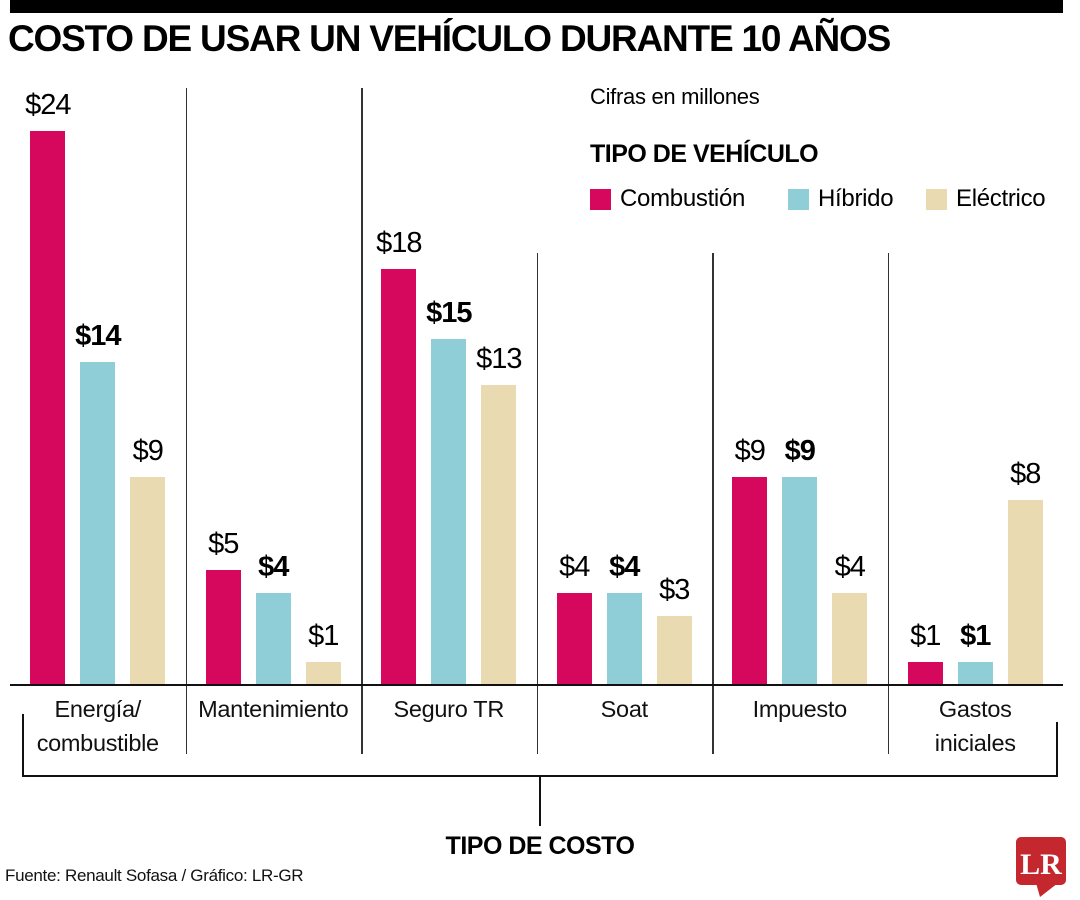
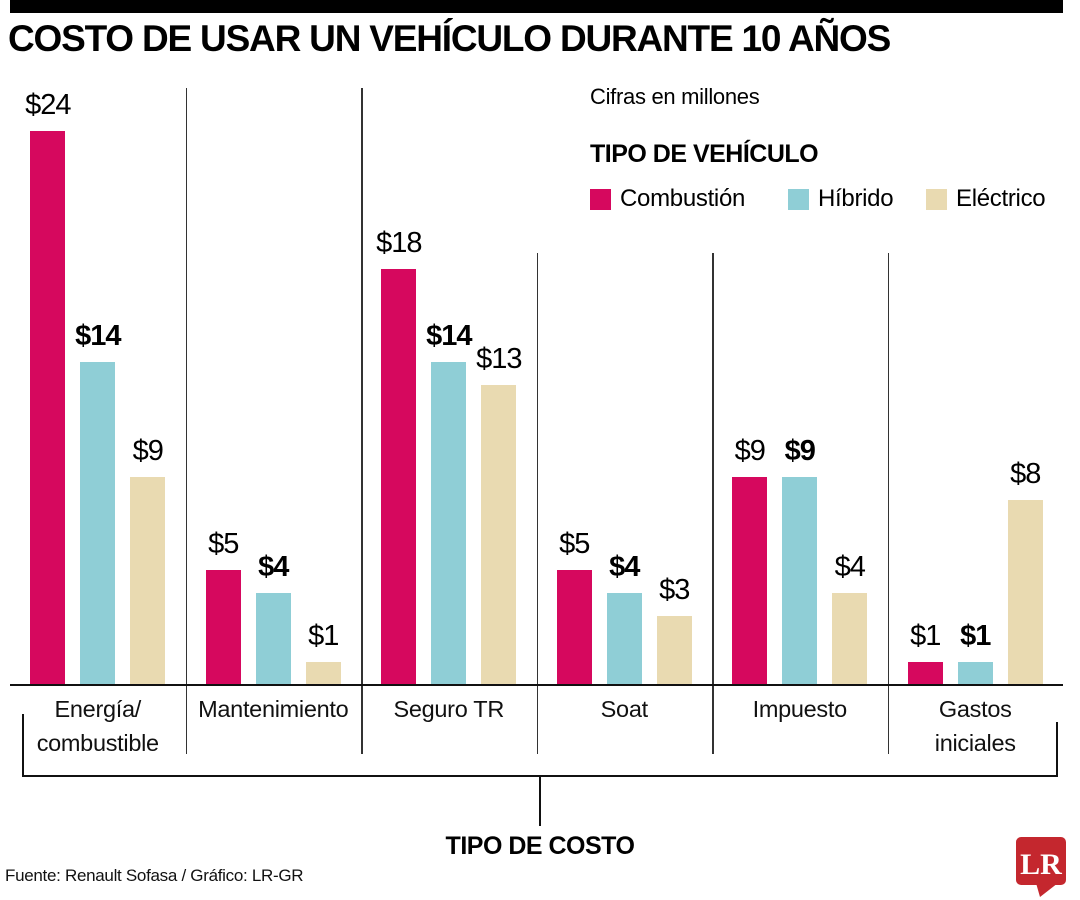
Híbrido/Seguro TR: $15 -> $14
Combustión/Soat: $4 -> $5
